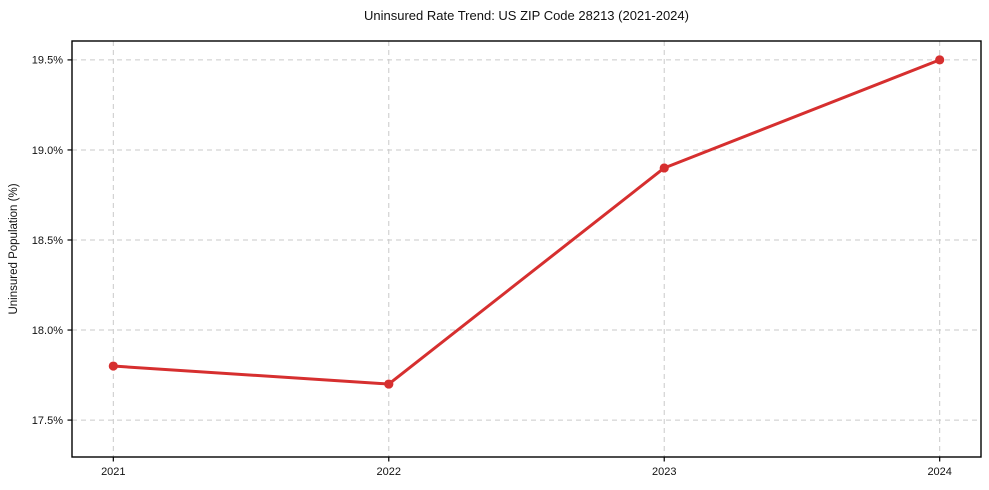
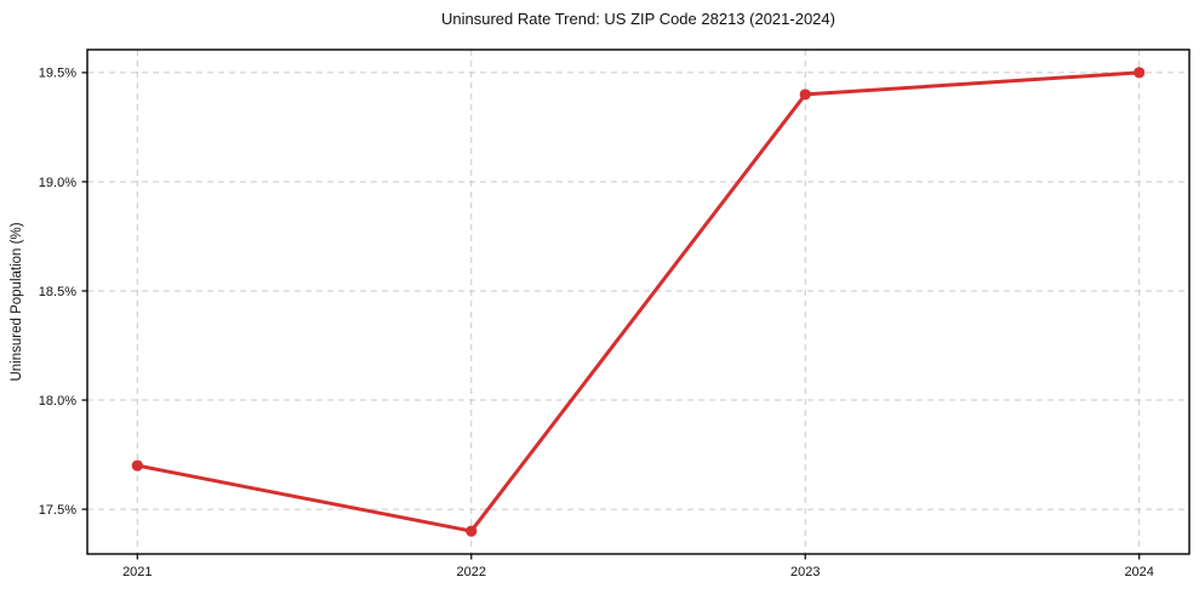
2021: 17.8% -> 17.7%
2022: 17.7% -> 17.4%
2023: 18.9% -> 19.4%
